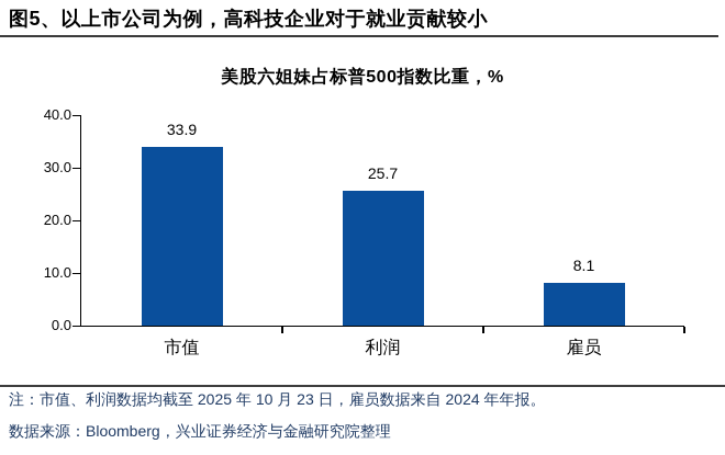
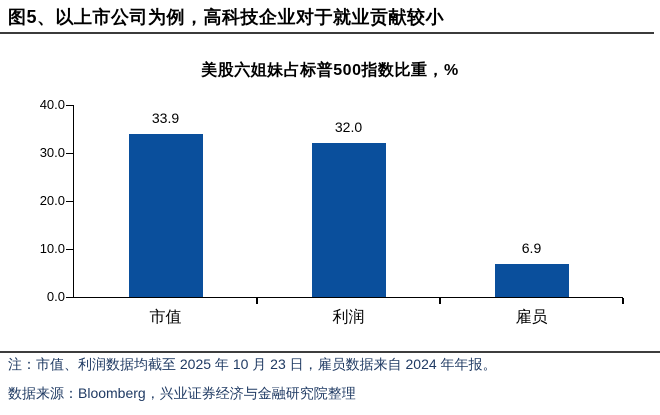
利润: 25.7 -> 32.0
雇员: 8.1 -> 6.9
